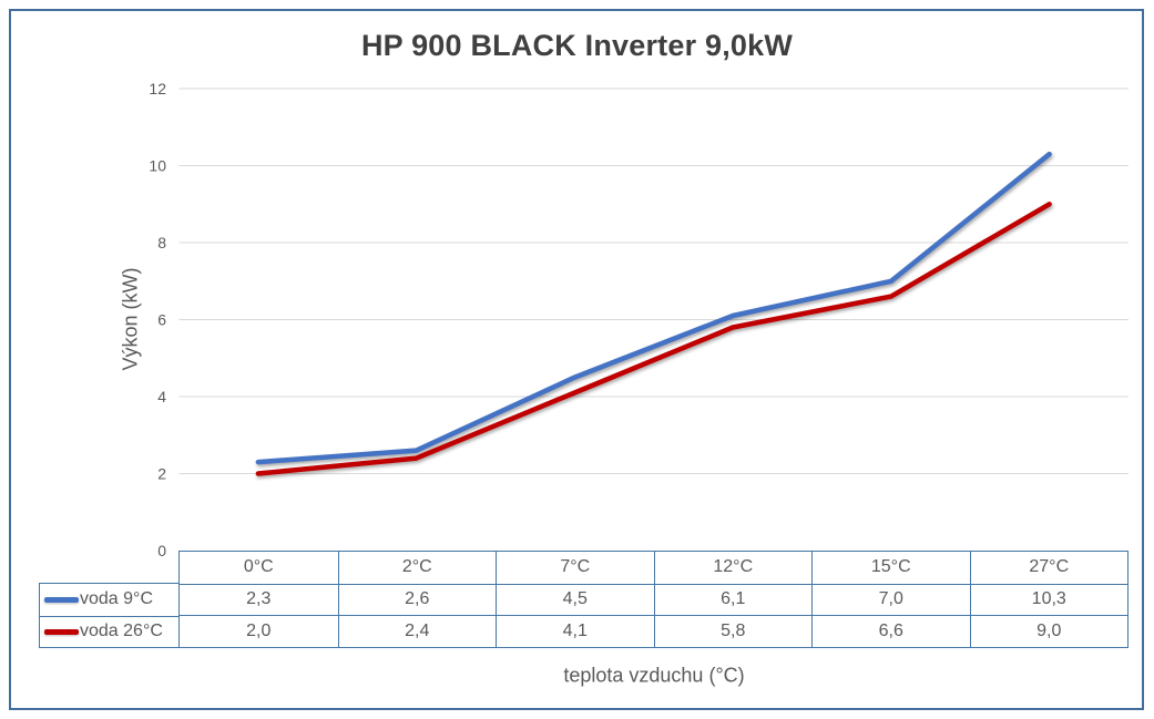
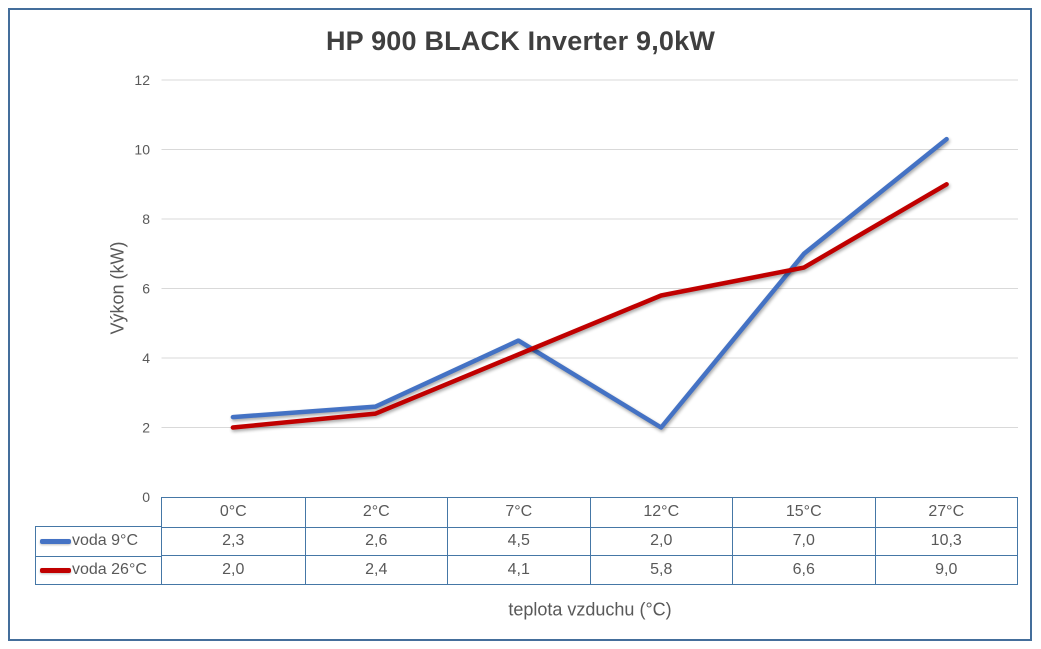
voda 9°C/12°C: 6,1 -> 2,0
